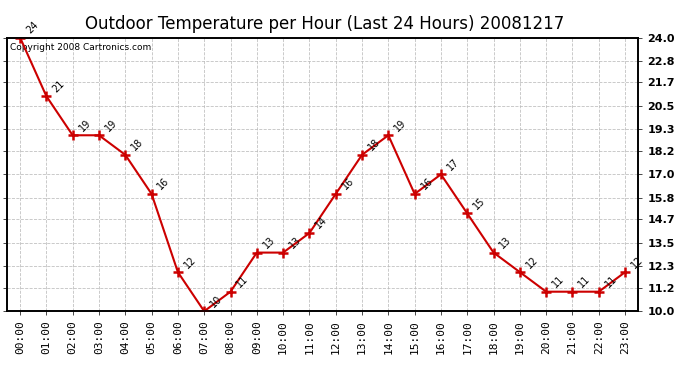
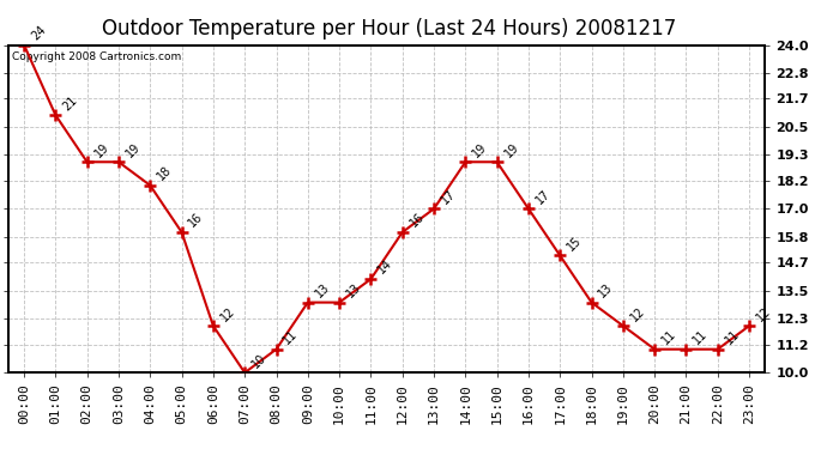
13:00: 18 -> 17
15:00: 16 -> 19
